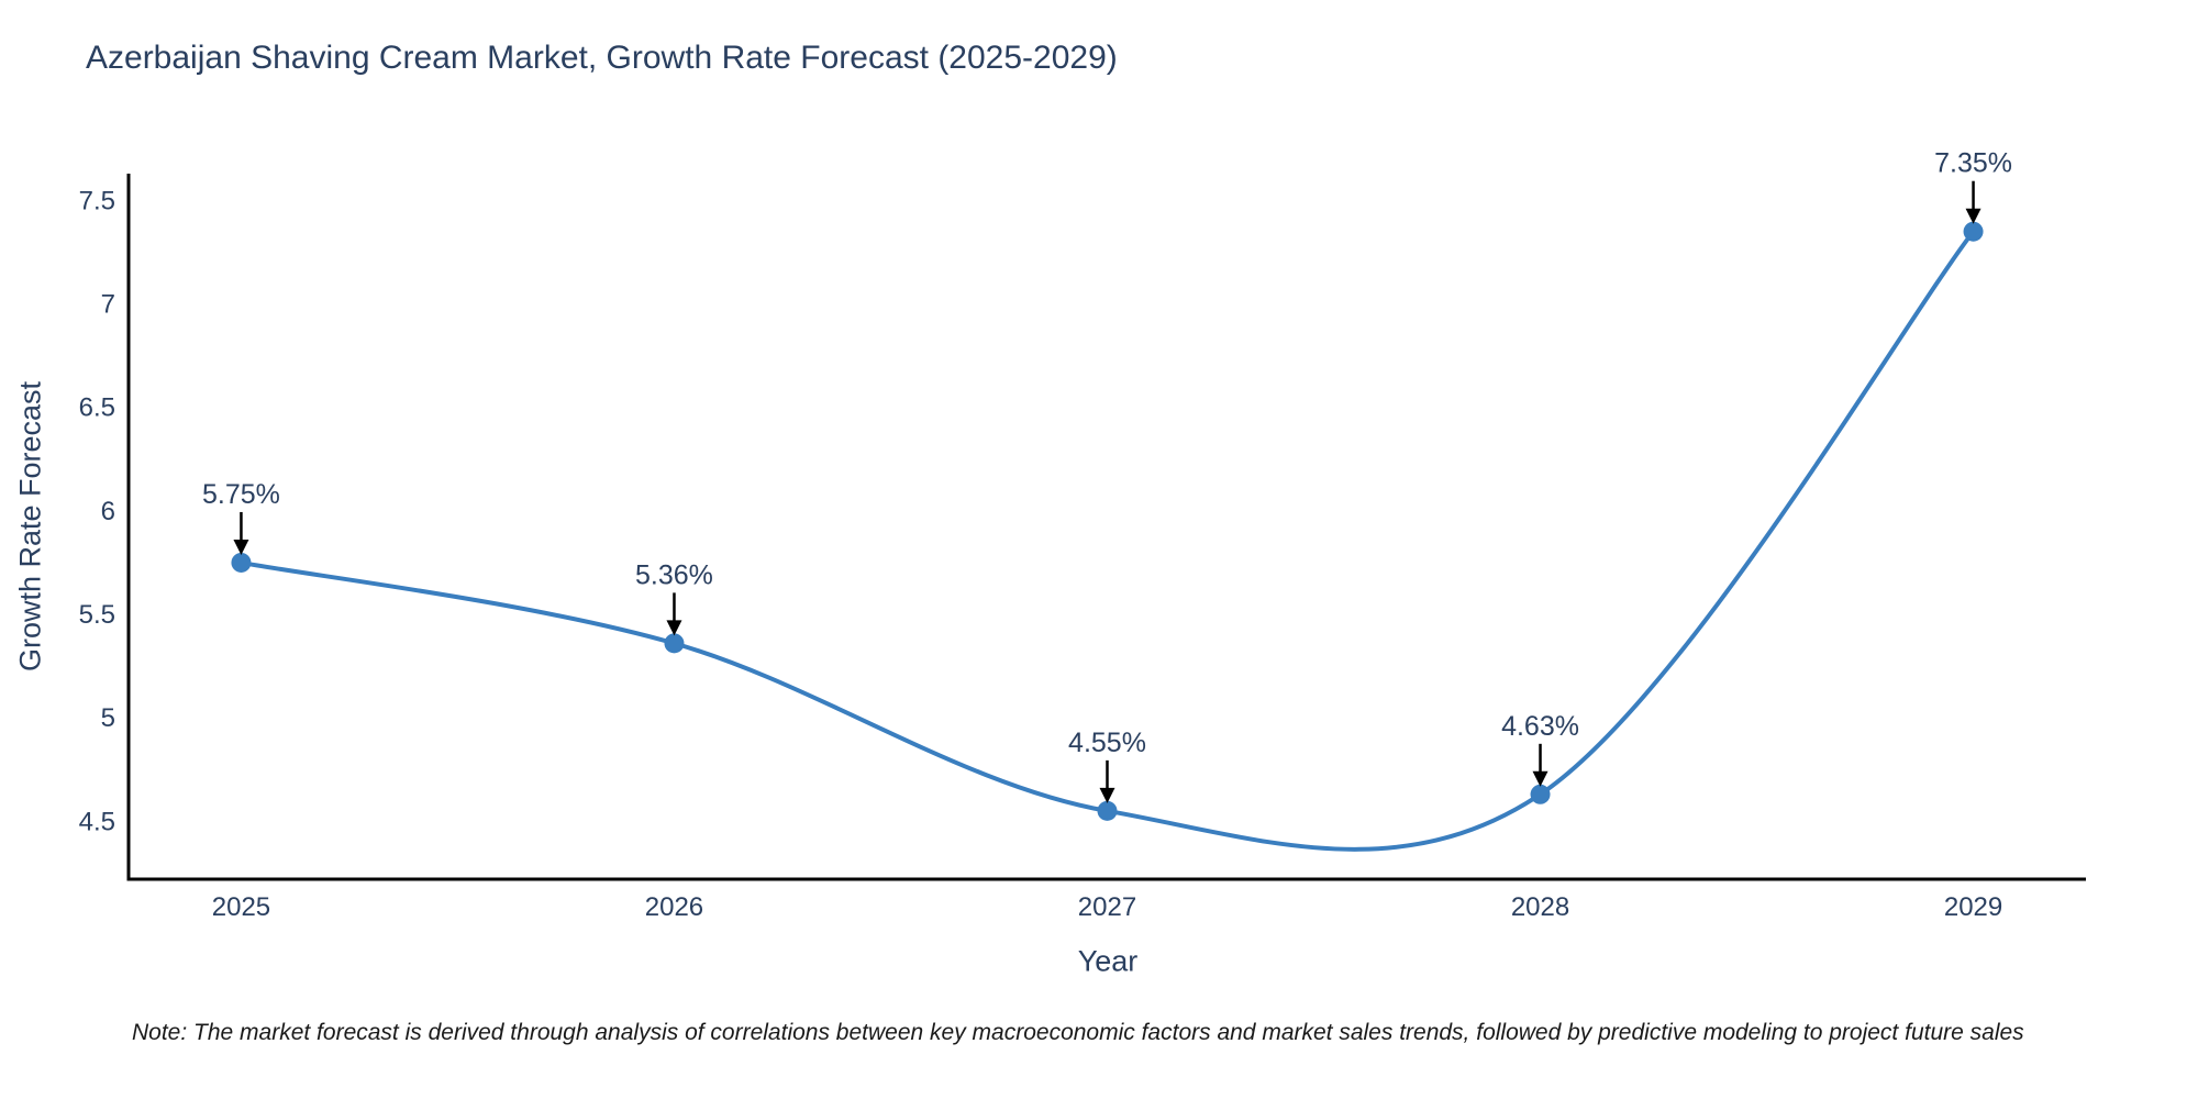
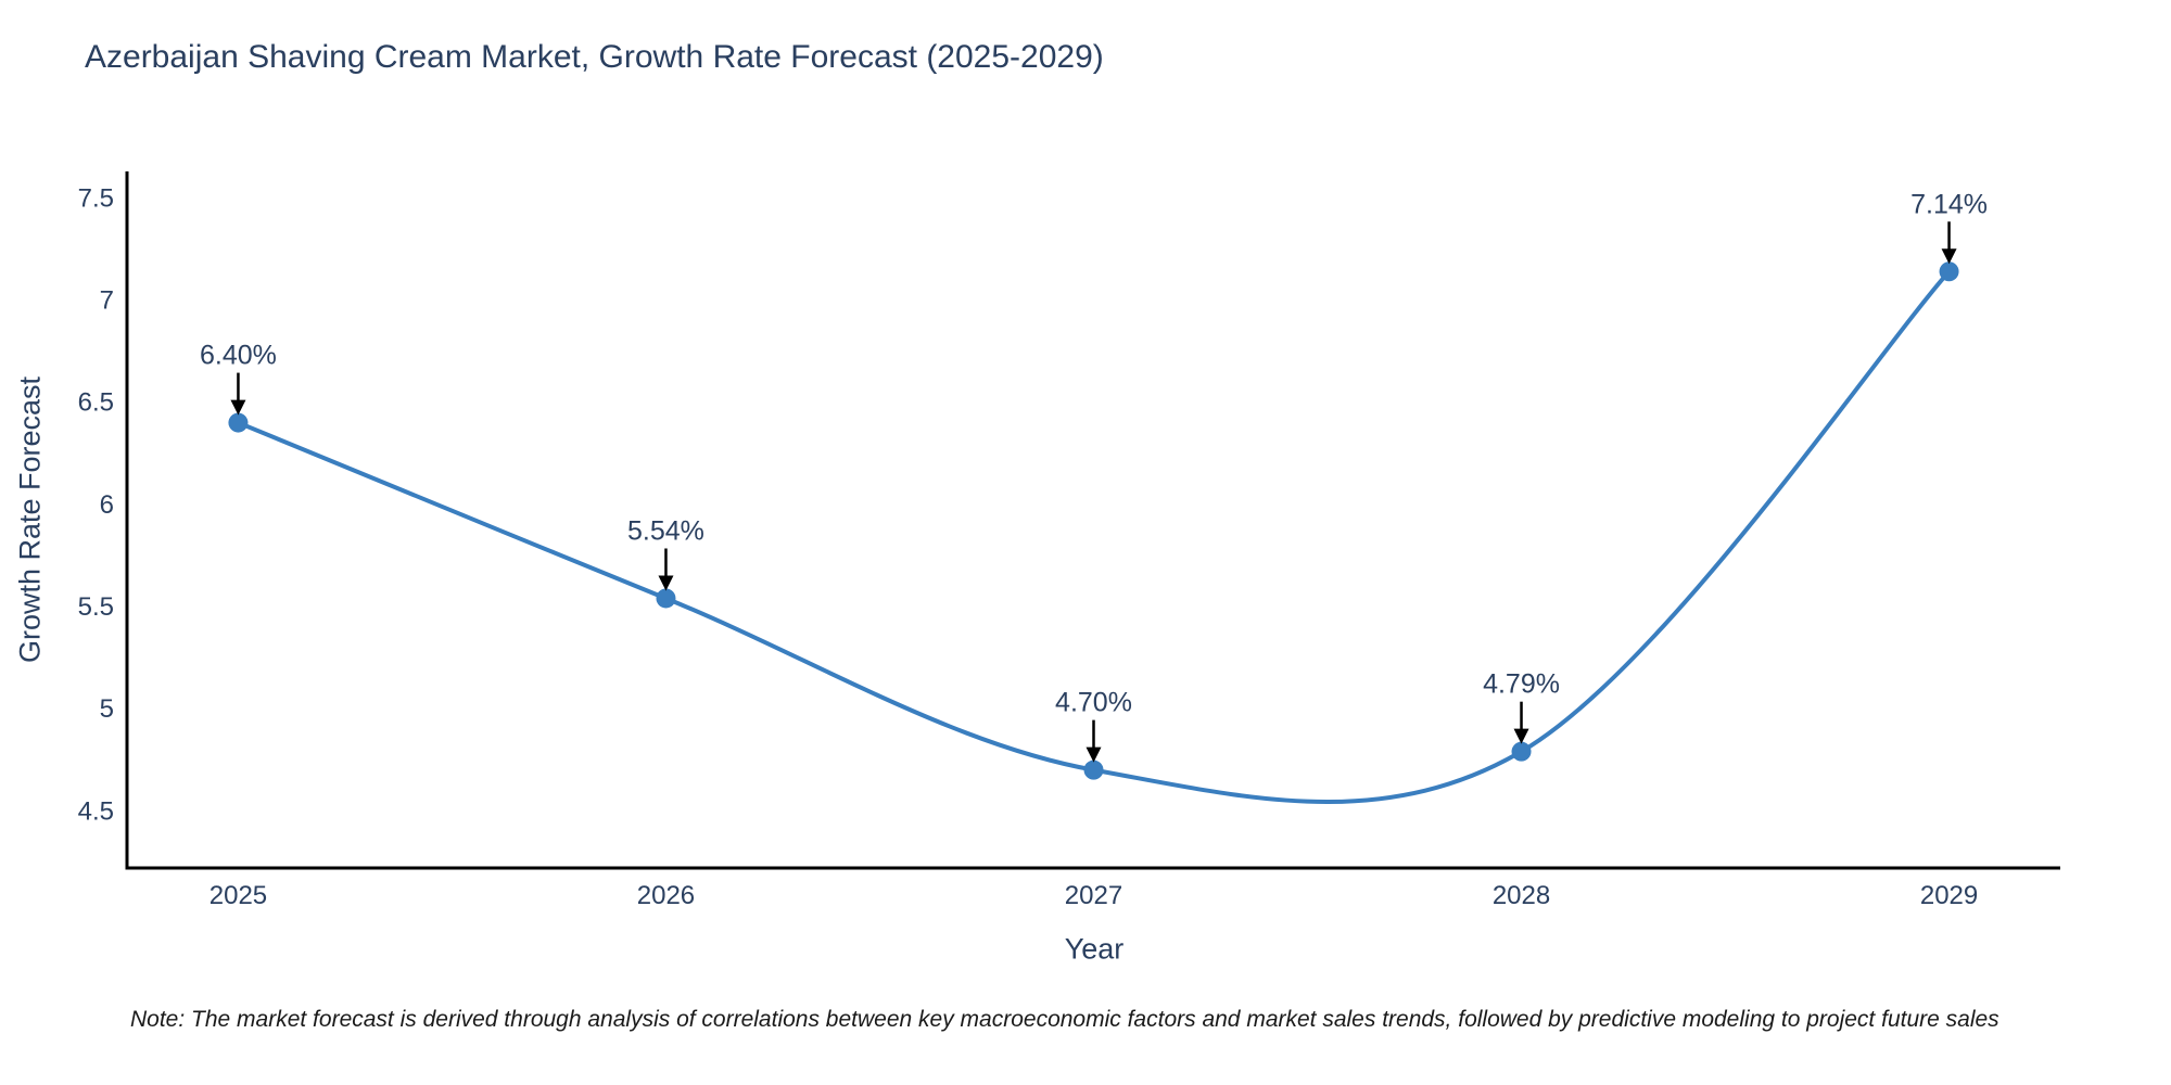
2025: 5.75% -> 6.40%
2026: 5.36% -> 5.54%
2027: 4.55% -> 4.70%
2028: 4.63% -> 4.79%
2029: 7.35% -> 7.14%
